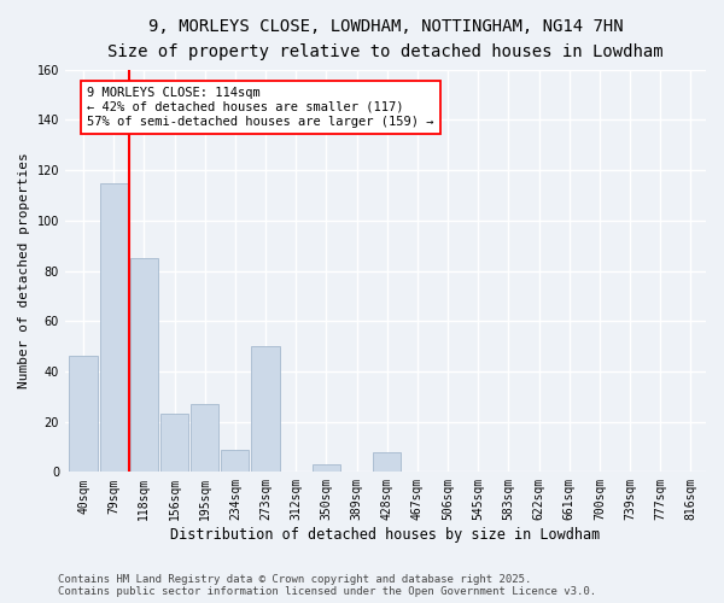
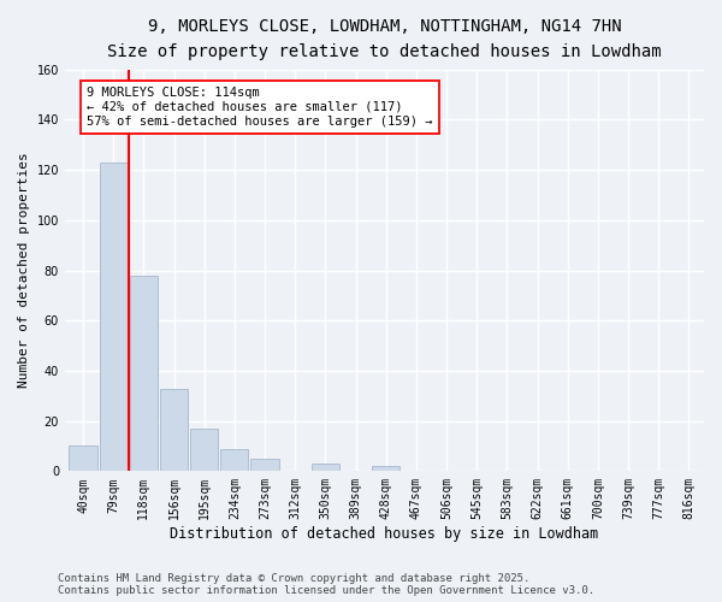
40sqm: 46 -> 10
79sqm: 115 -> 123
118sqm: 85 -> 78
156sqm: 23 -> 33
195sqm: 27 -> 17
273sqm: 50 -> 5
428sqm: 8 -> 2
